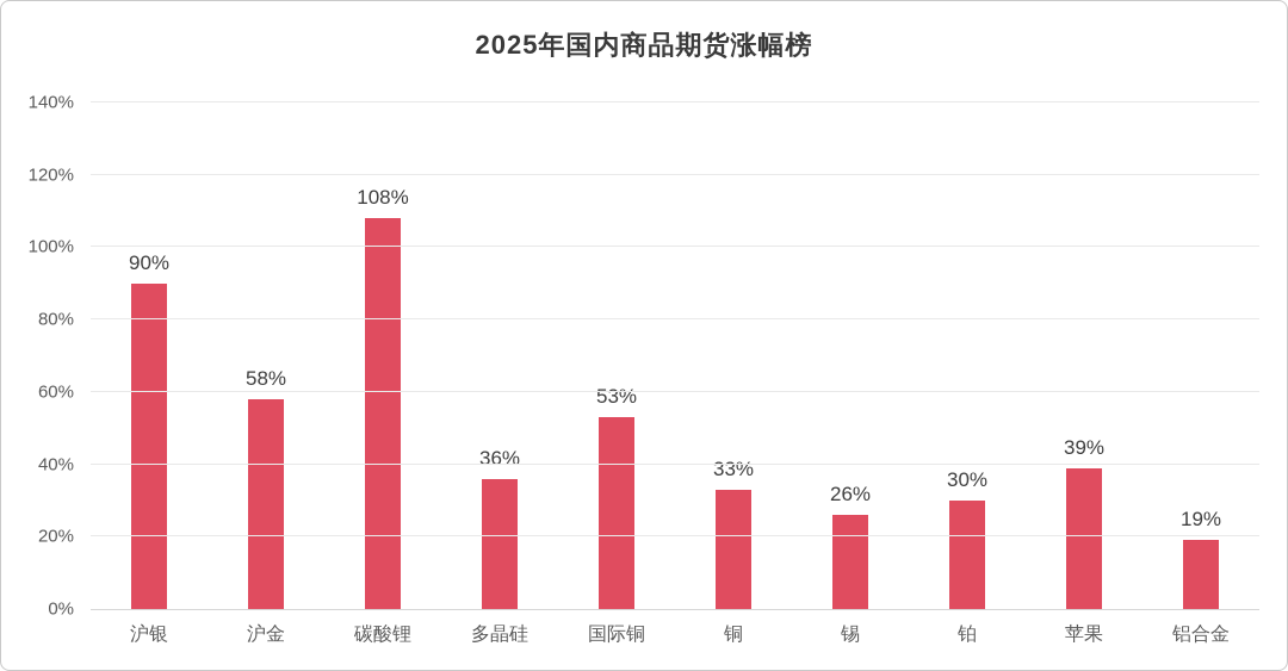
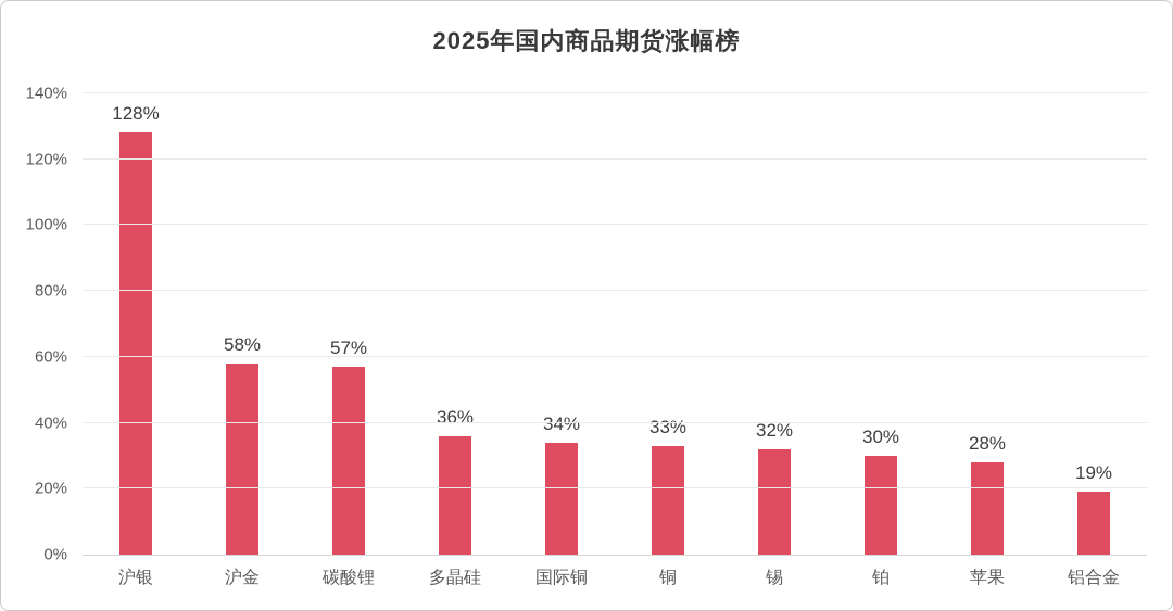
沪银: 90% -> 128%
碳酸锂: 108% -> 57%
国际铜: 53% -> 34%
锡: 26% -> 32%
苹果: 39% -> 28%
